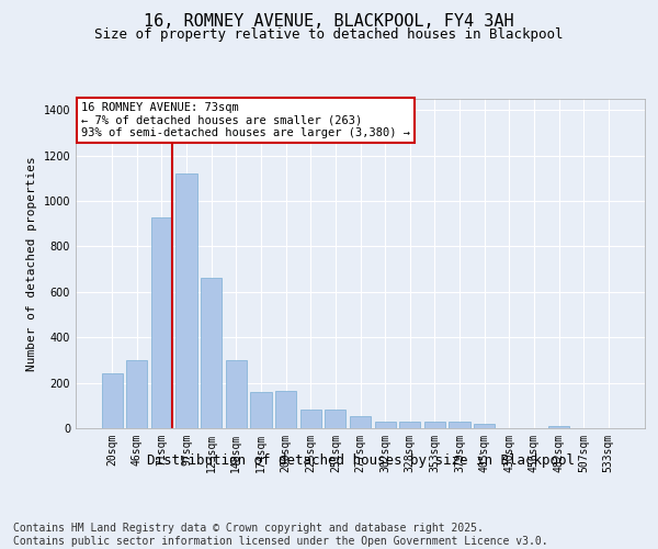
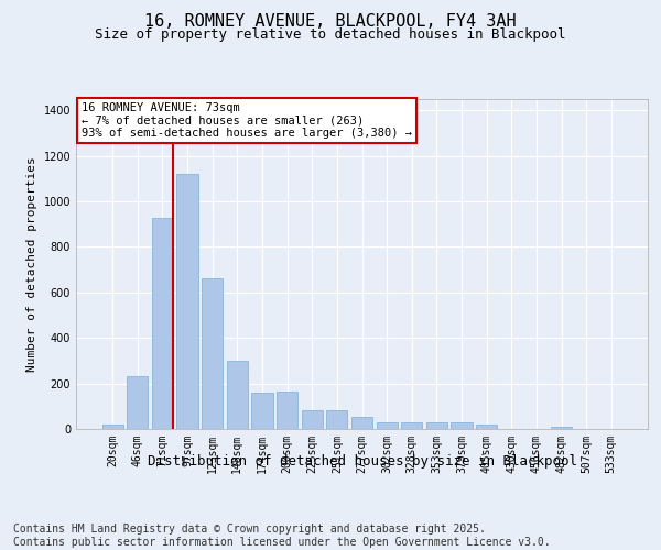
20sqm: 240 -> 20
46sqm: 300 -> 230
